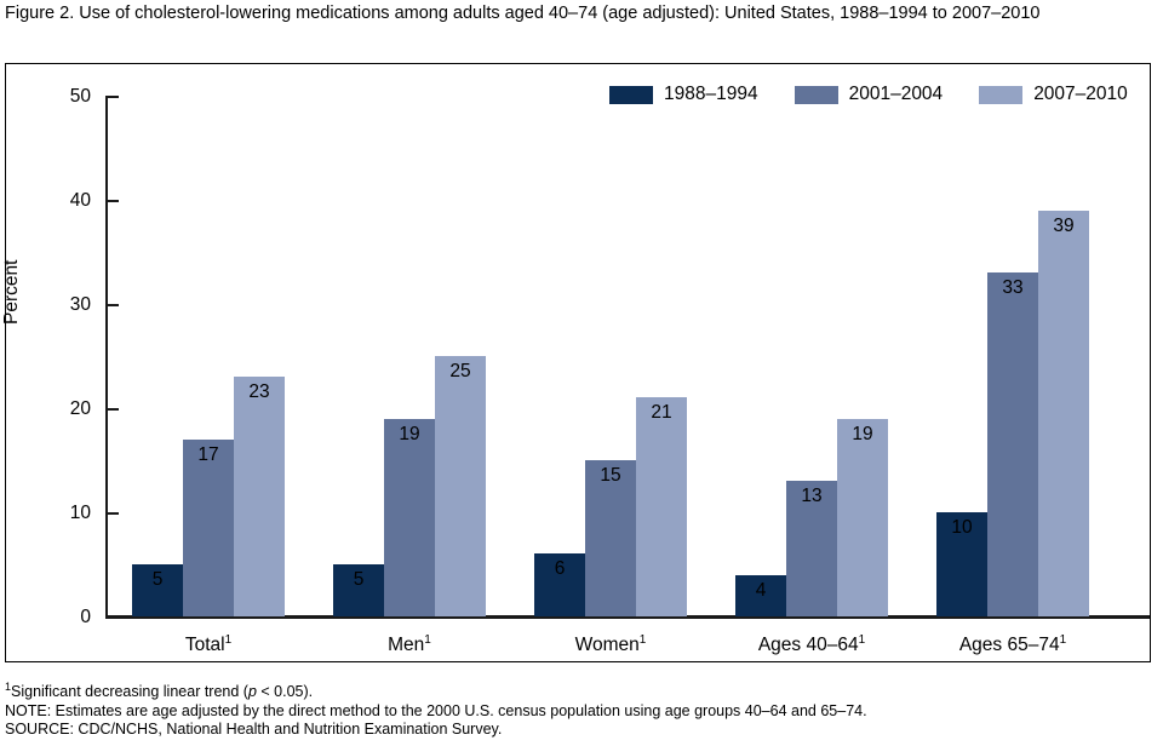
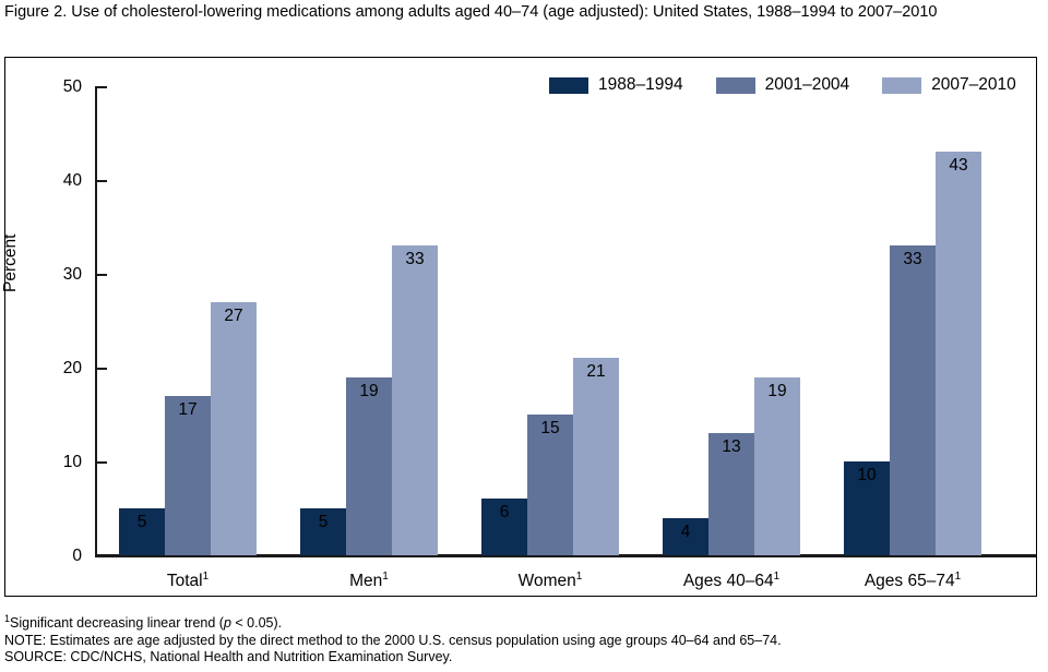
2007–2010/Total: 23 -> 27
2007–2010/Men: 25 -> 33
2007–2010/Ages 65–74: 39 -> 43
